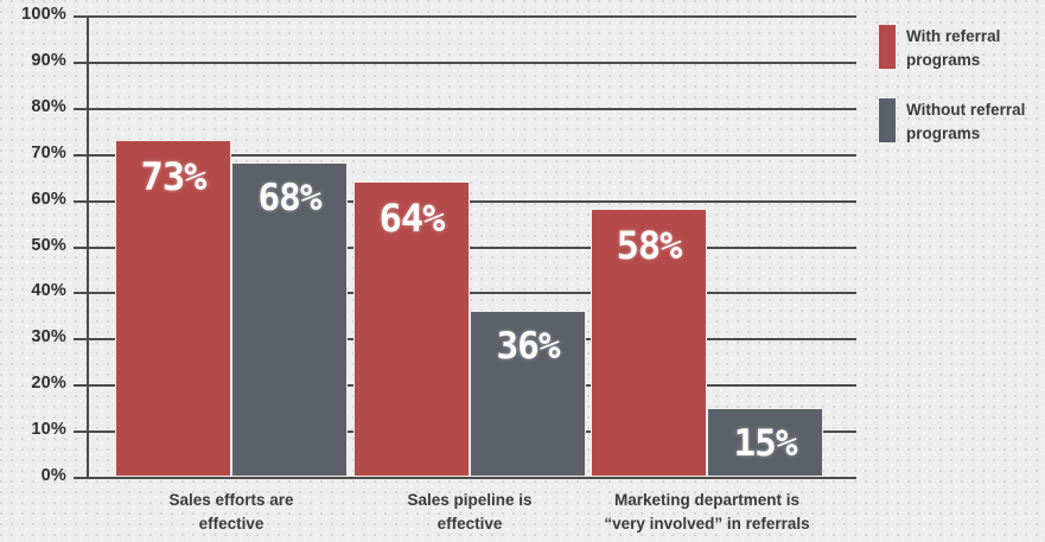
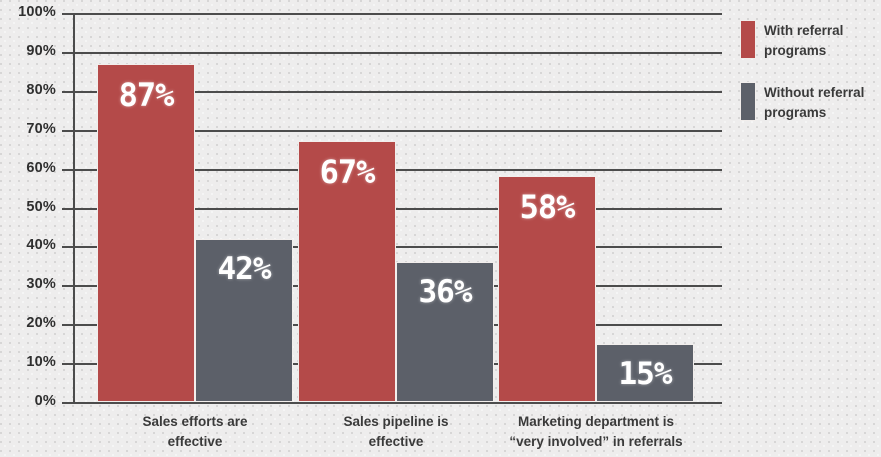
With referral programs/Sales efforts are effective: 73% -> 87%
Without referral programs/Sales efforts are effective: 68% -> 42%
With referral programs/Sales pipeline is effective: 64% -> 67%
